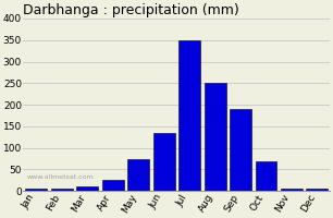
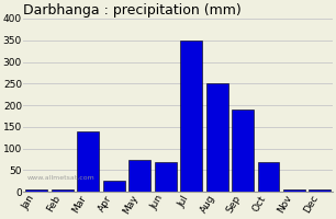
Mar: 10 -> 140
Jun: 135 -> 70
